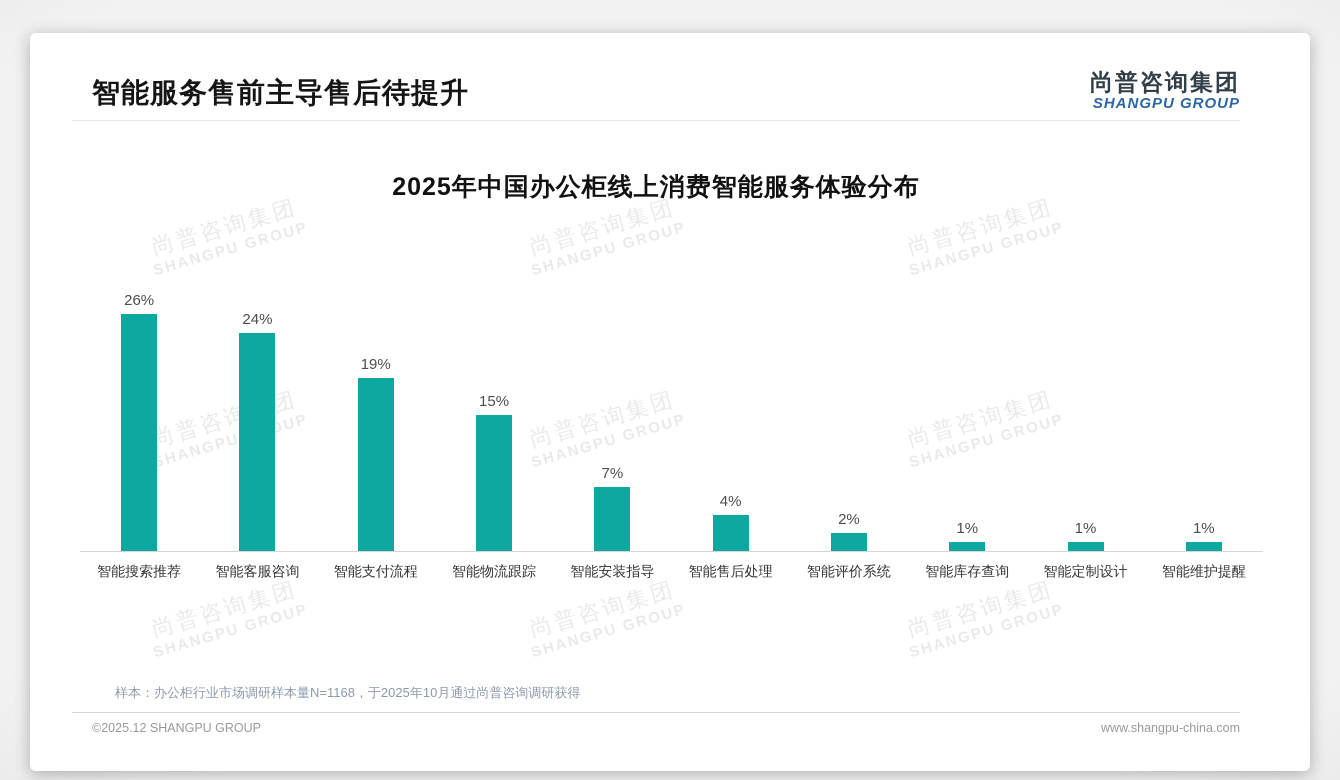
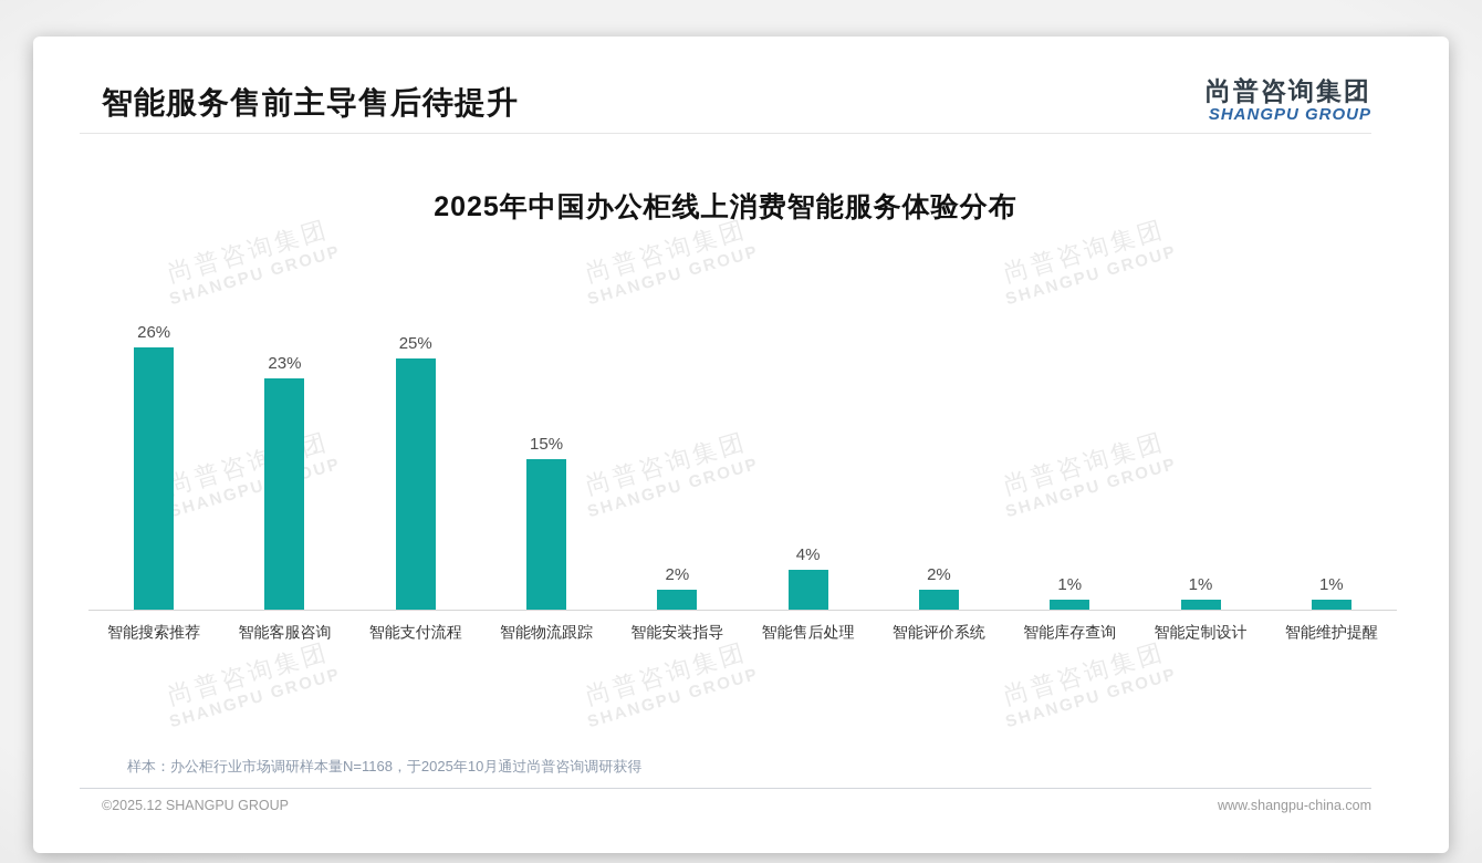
智能客服咨询: 24% -> 23%
智能支付流程: 19% -> 25%
智能安装指导: 7% -> 2%
